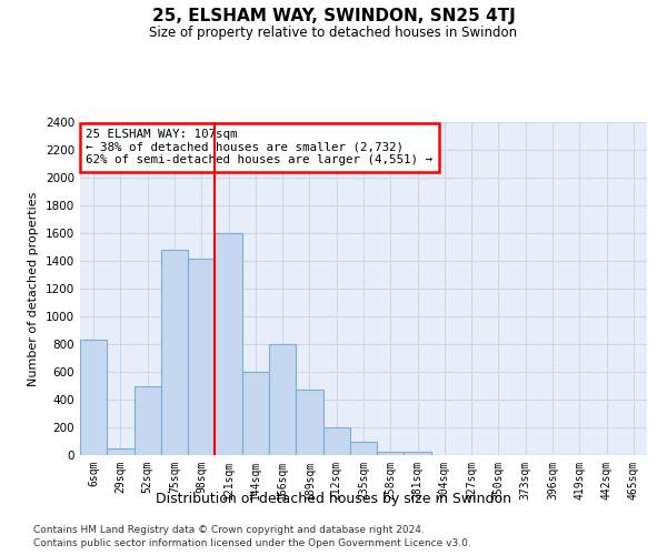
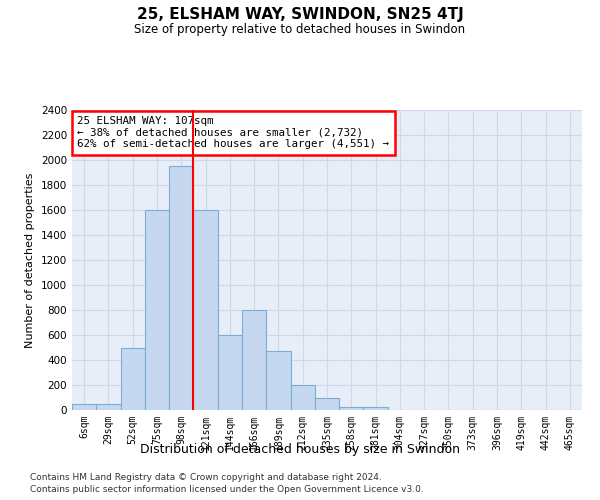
6sqm: 830 -> 50
75sqm: 1480 -> 1600
98sqm: 1420 -> 1950
